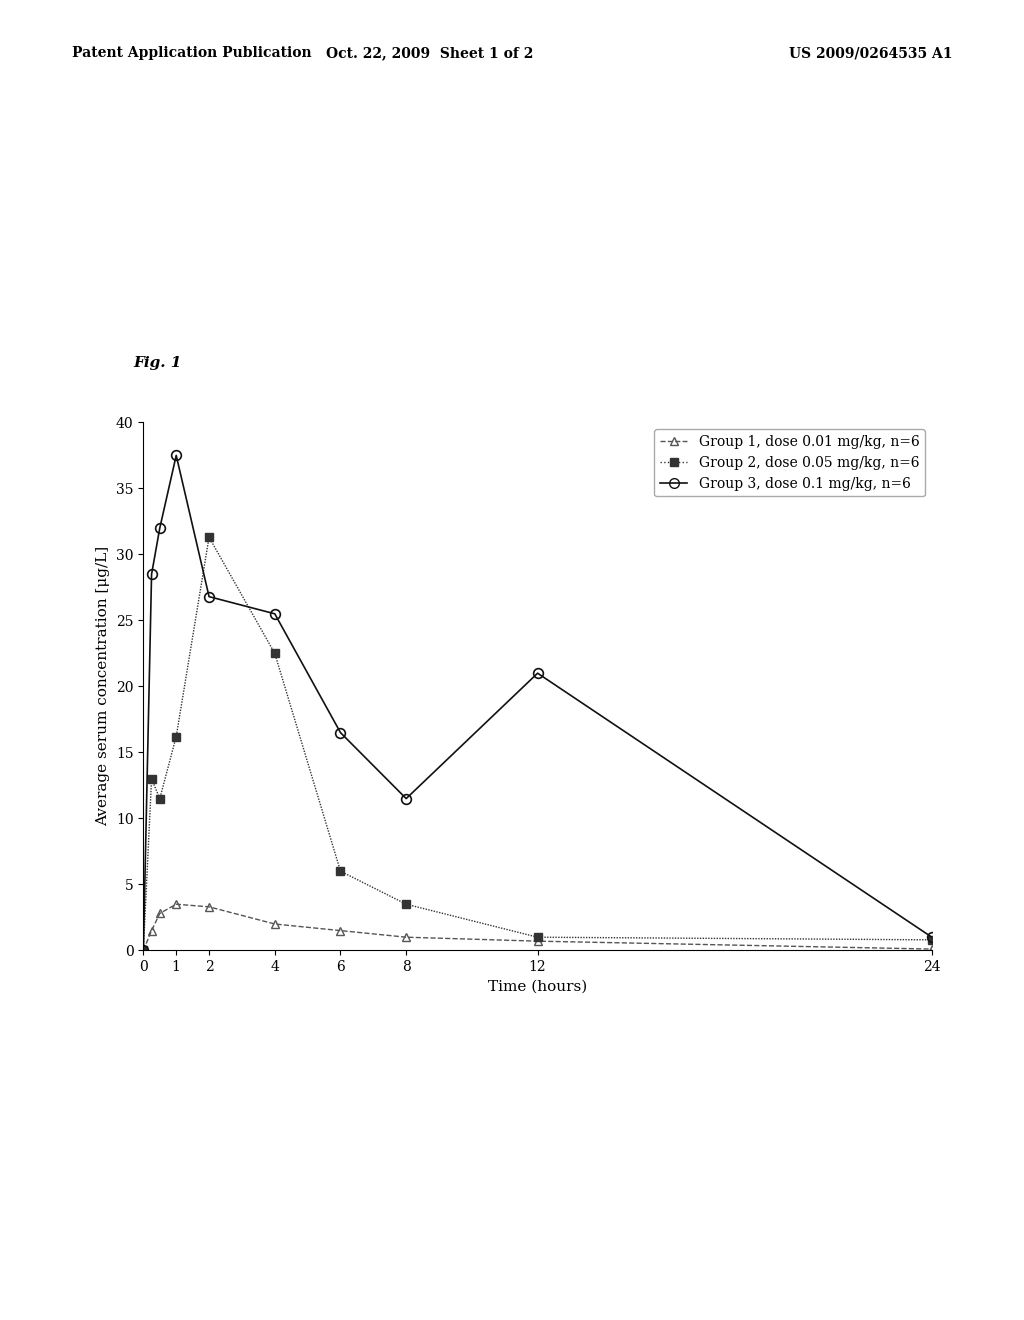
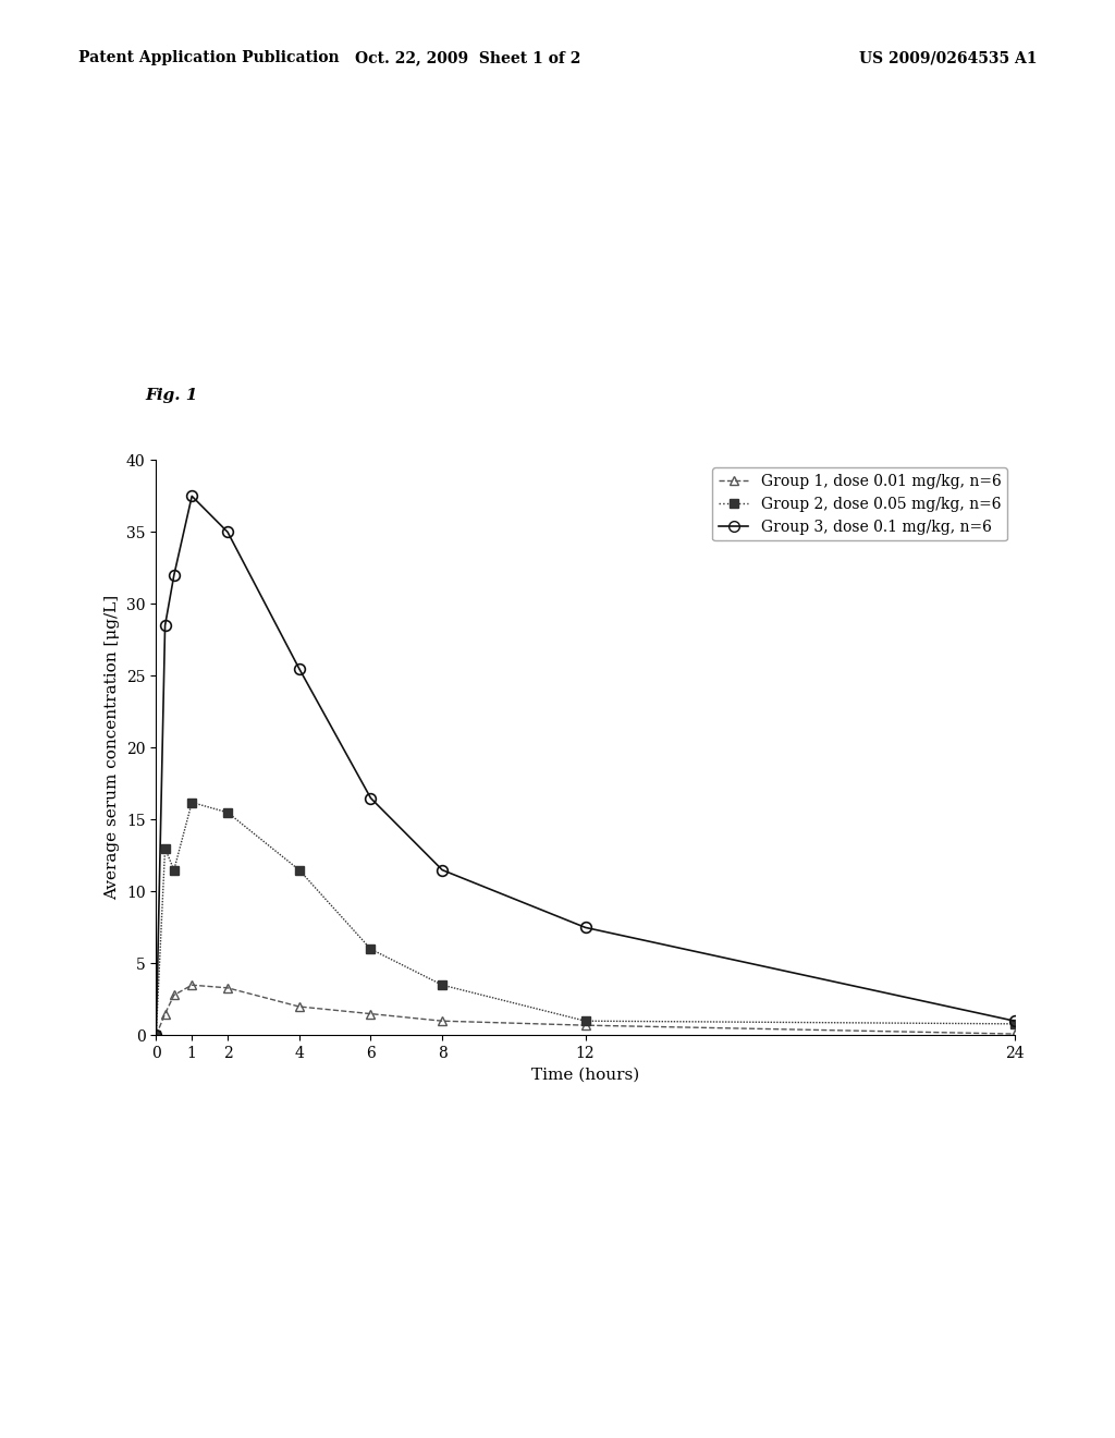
Group 2, dose 0.05 mg/kg, n=6/2: 31.3 -> 15.5
Group 3, dose 0.1 mg/kg, n=6/2: 26.8 -> 35.0
Group 2, dose 0.05 mg/kg, n=6/4: 22.5 -> 11.5
Group 3, dose 0.1 mg/kg, n=6/12: 21.0 -> 7.5
